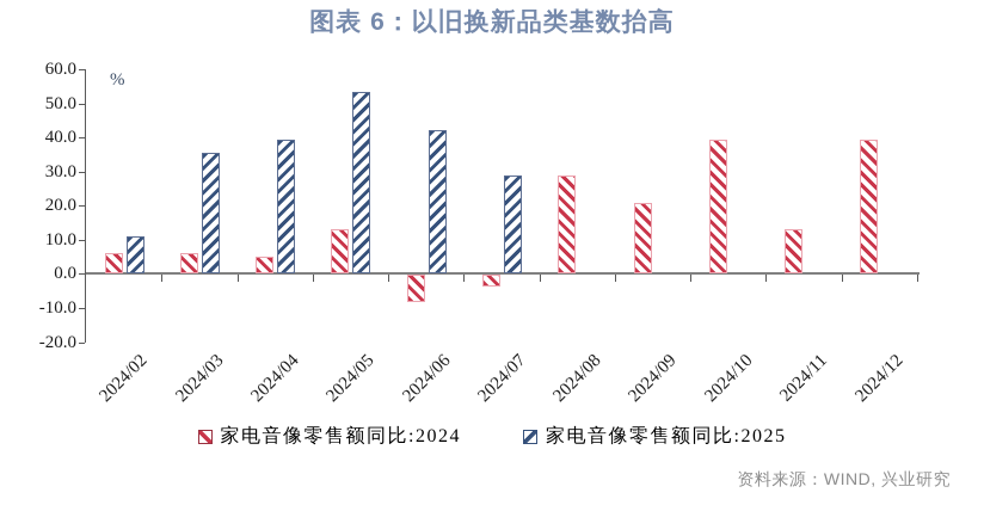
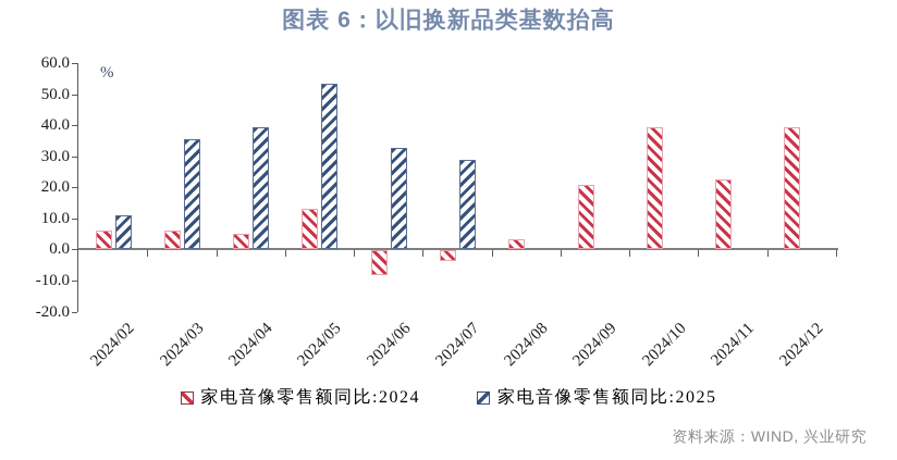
家电音像零售额同比:2025/2024/06: 42 -> 33
家电音像零售额同比:2024/2024/08: 29 -> 3
家电音像零售额同比:2024/2024/11: 13 -> 22
